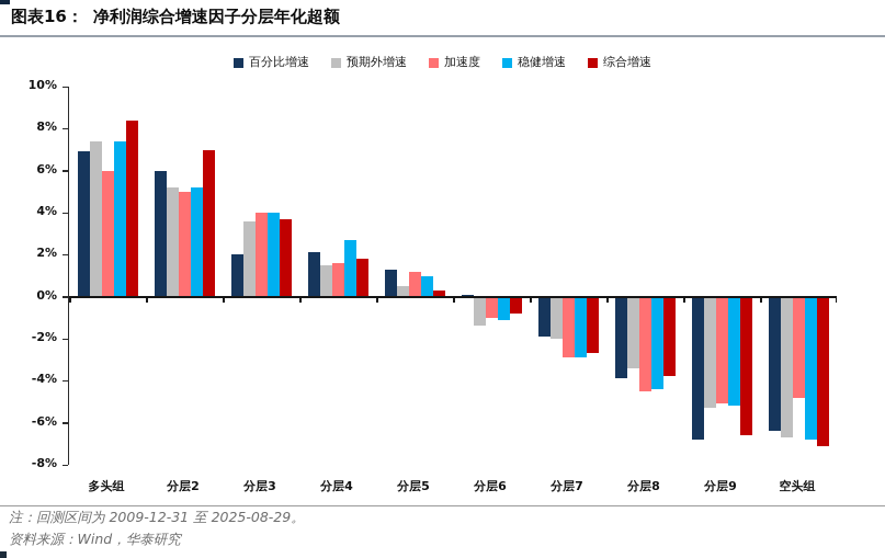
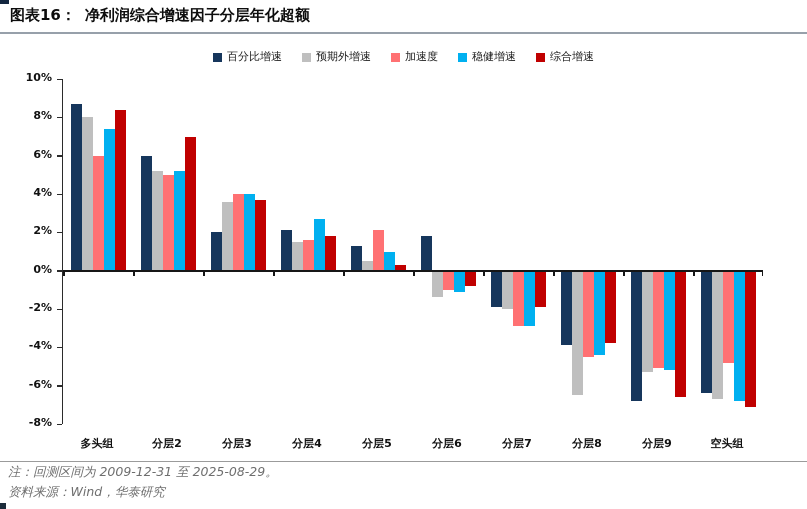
百分比增速/多头组: 6.9% -> 8.7%
预期外增速/多头组: 7.4% -> 8.0%
加速度/分层5: 1.2% -> 2.1%
百分比增速/分层6: 0.1% -> 1.8%
综合增速/分层7: -2.7% -> -1.9%
预期外增速/分层8: -3.4% -> -6.5%
